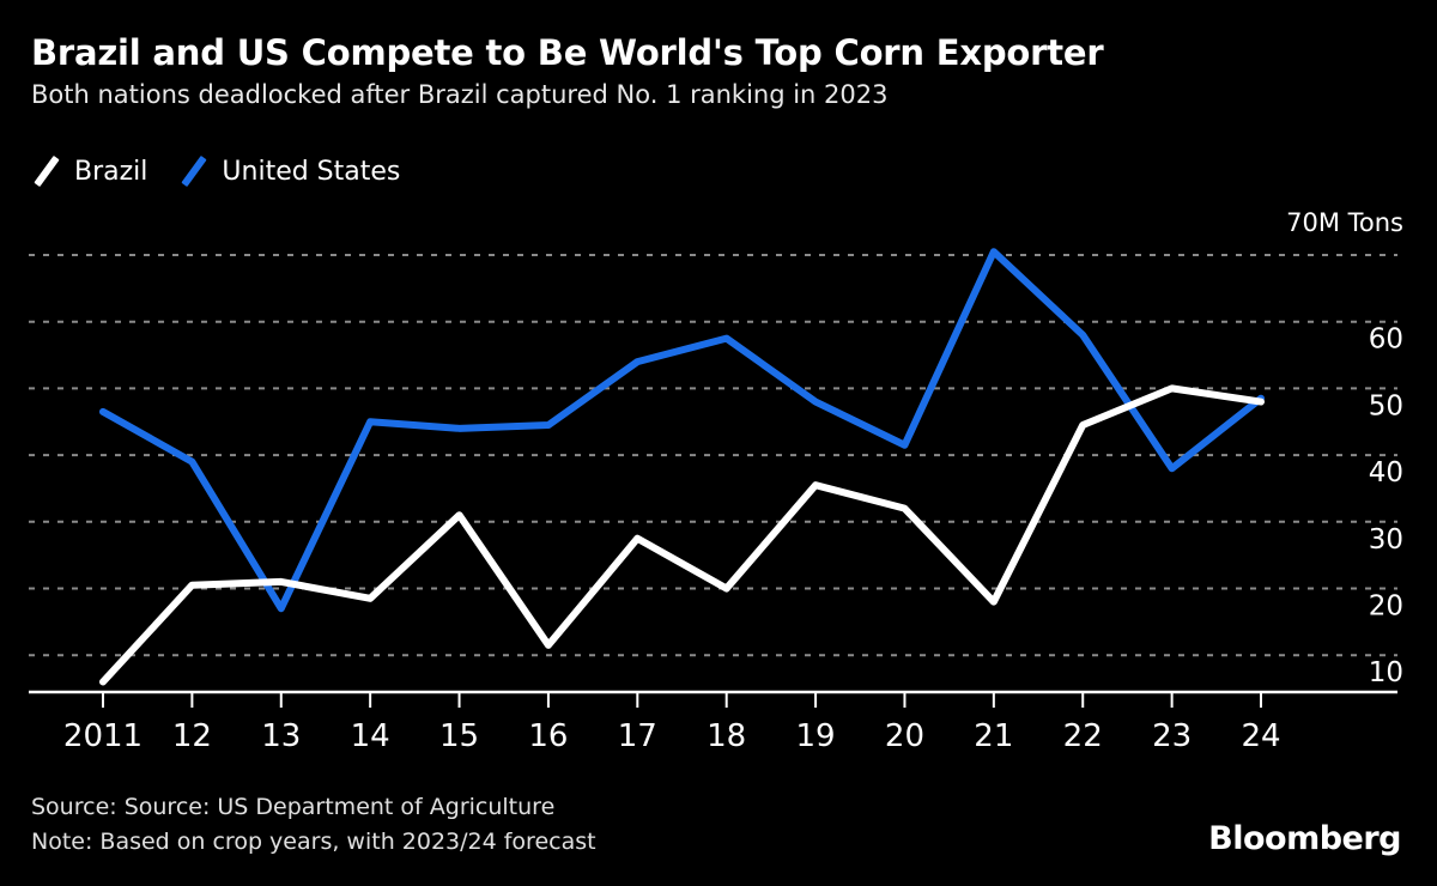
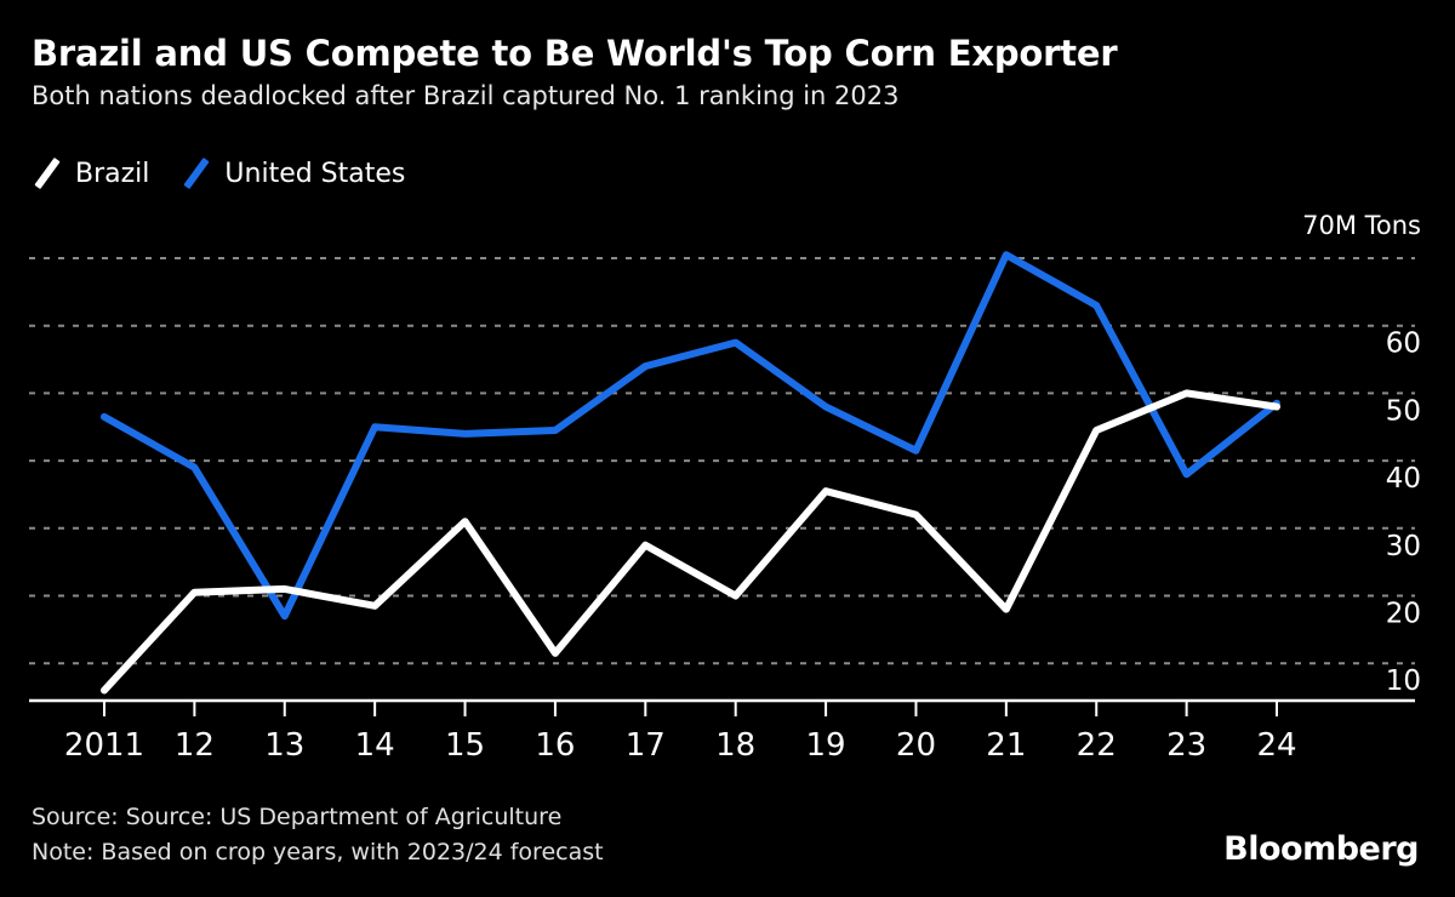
United States/22: 58 -> 63
